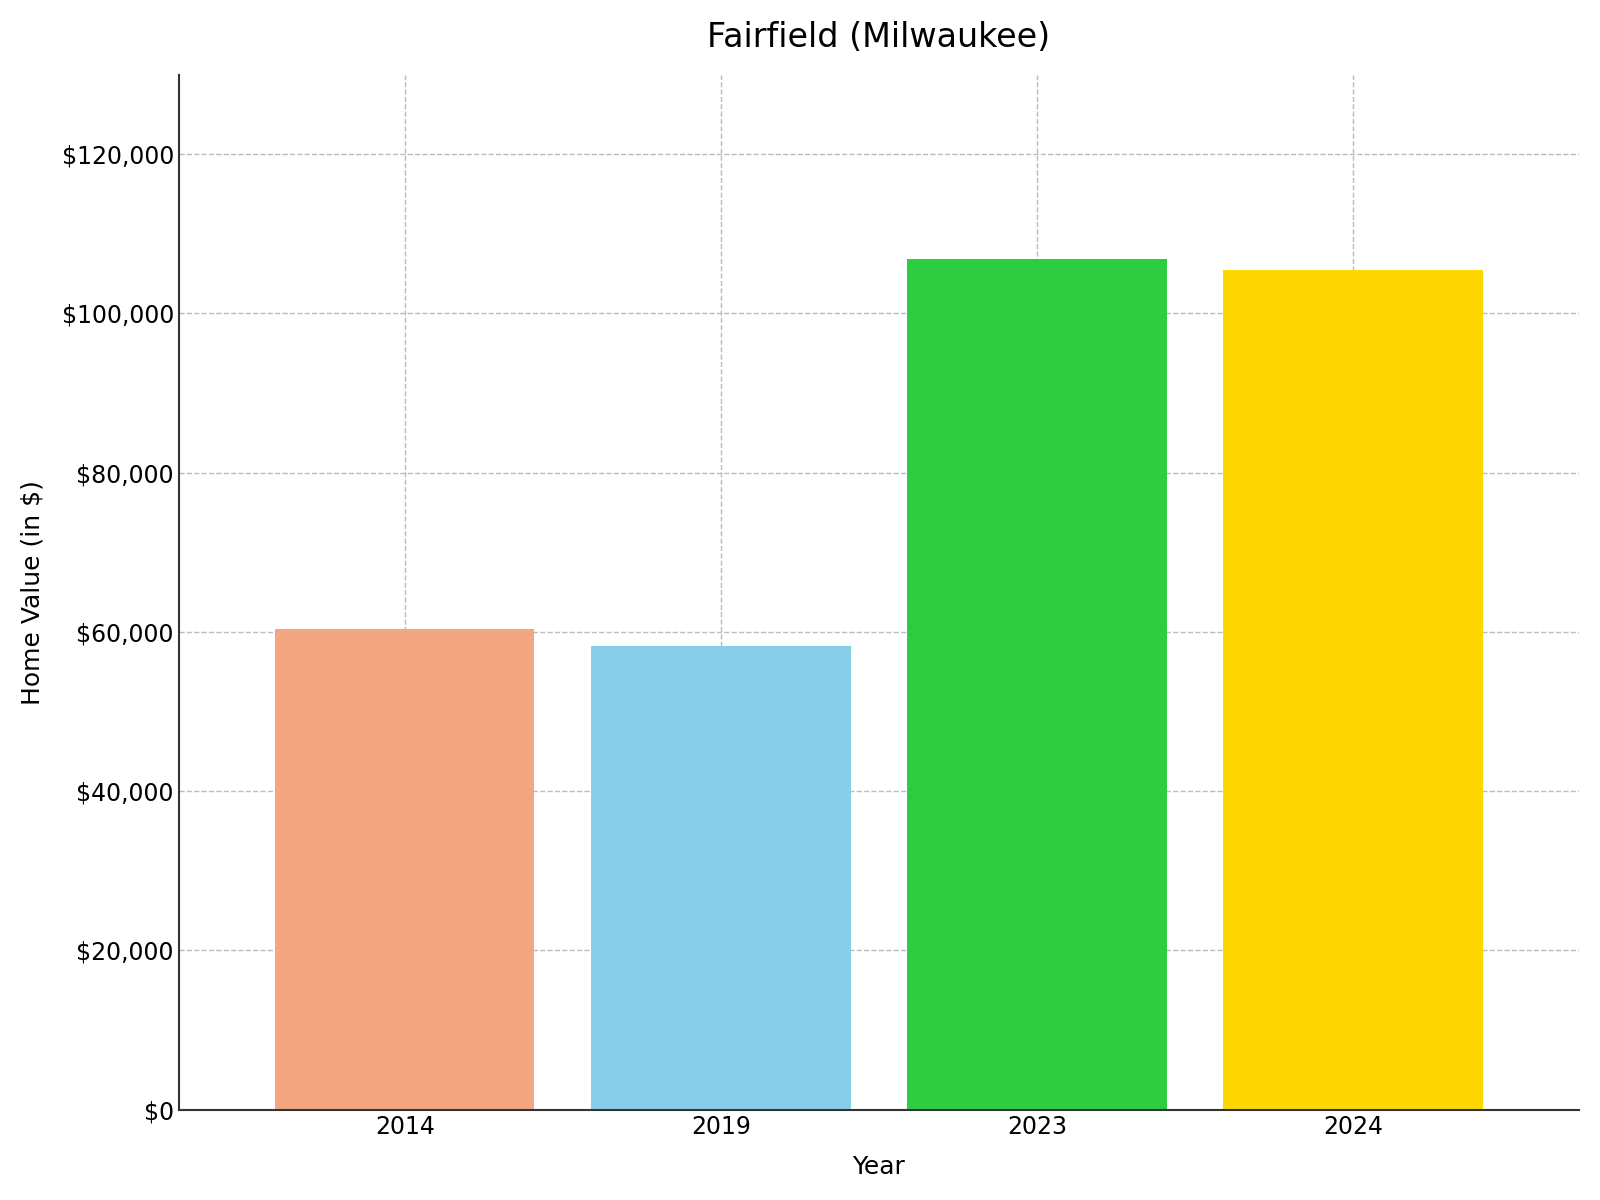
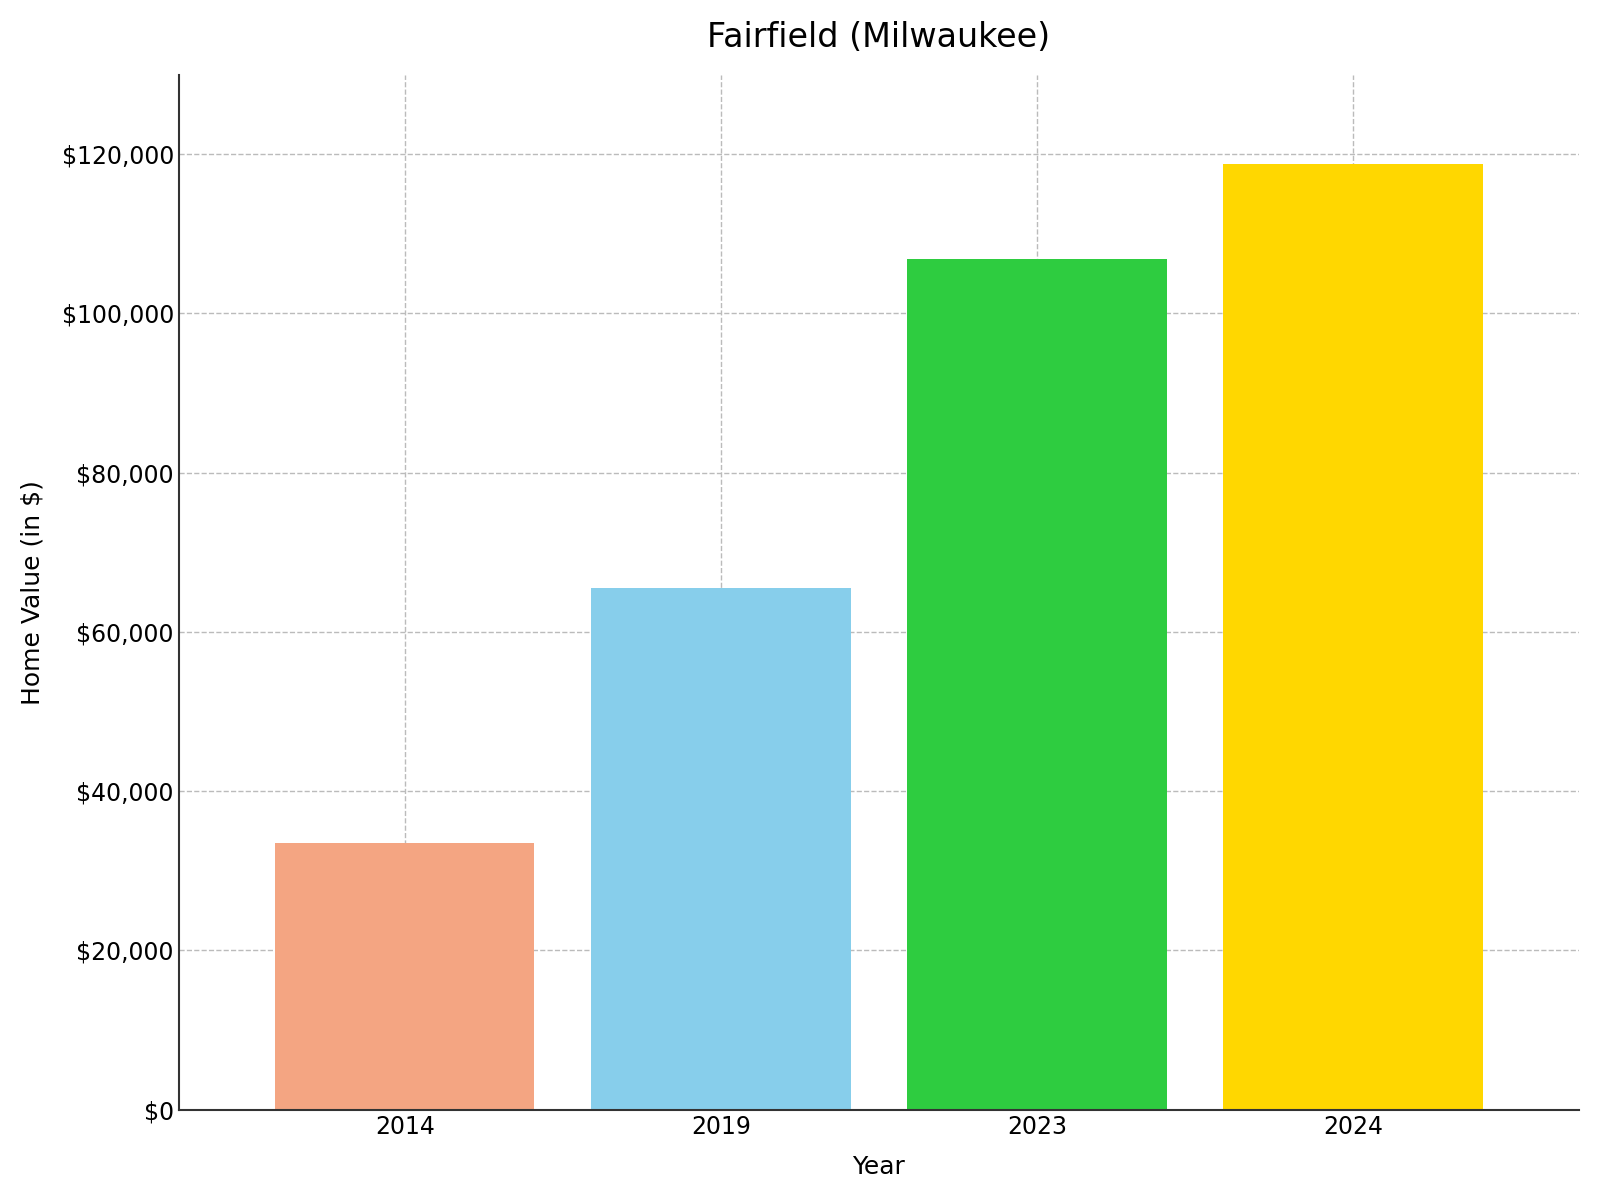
2014: $60,400 -> $33,500
2019: $58,200 -> $65,500
2024: $105,400 -> $118,800
